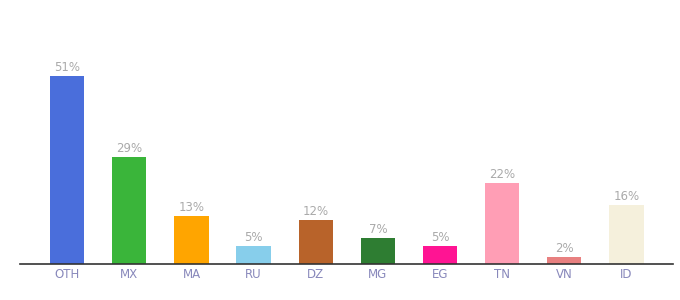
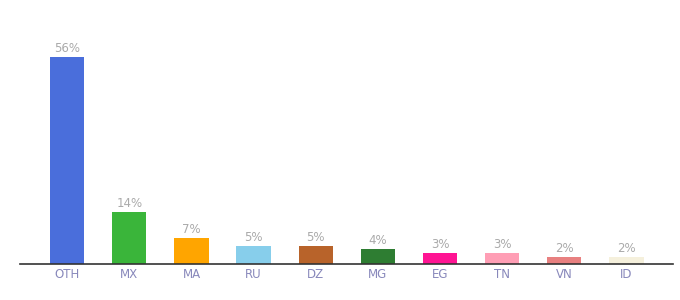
OTH: 51% -> 56%
MX: 29% -> 14%
MA: 13% -> 7%
DZ: 12% -> 5%
MG: 7% -> 4%
EG: 5% -> 3%
TN: 22% -> 3%
ID: 16% -> 2%
